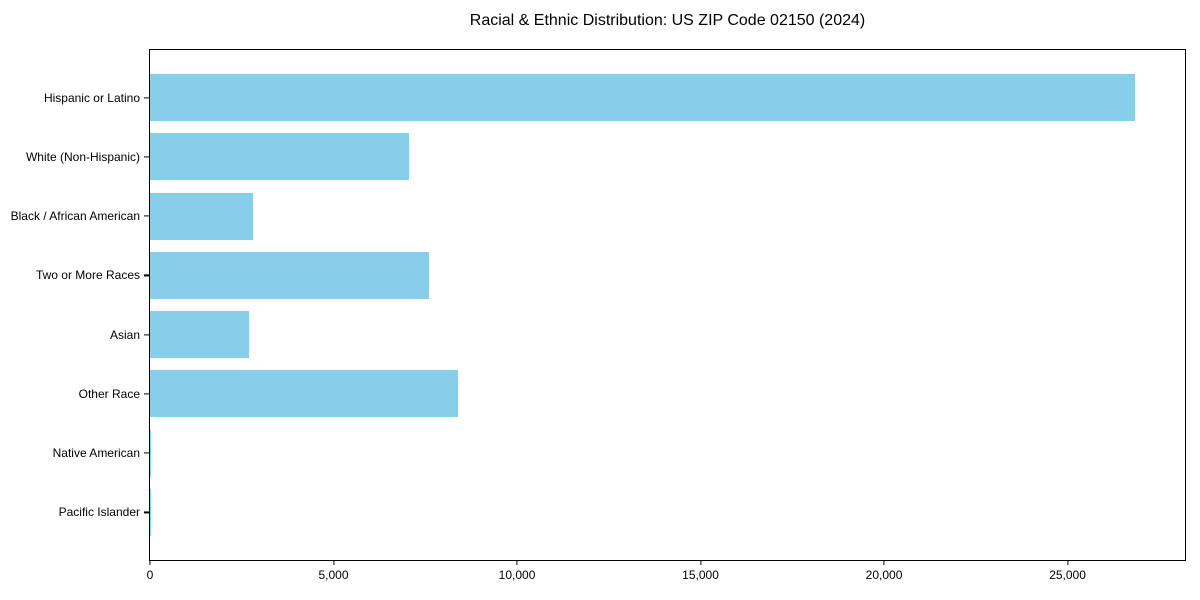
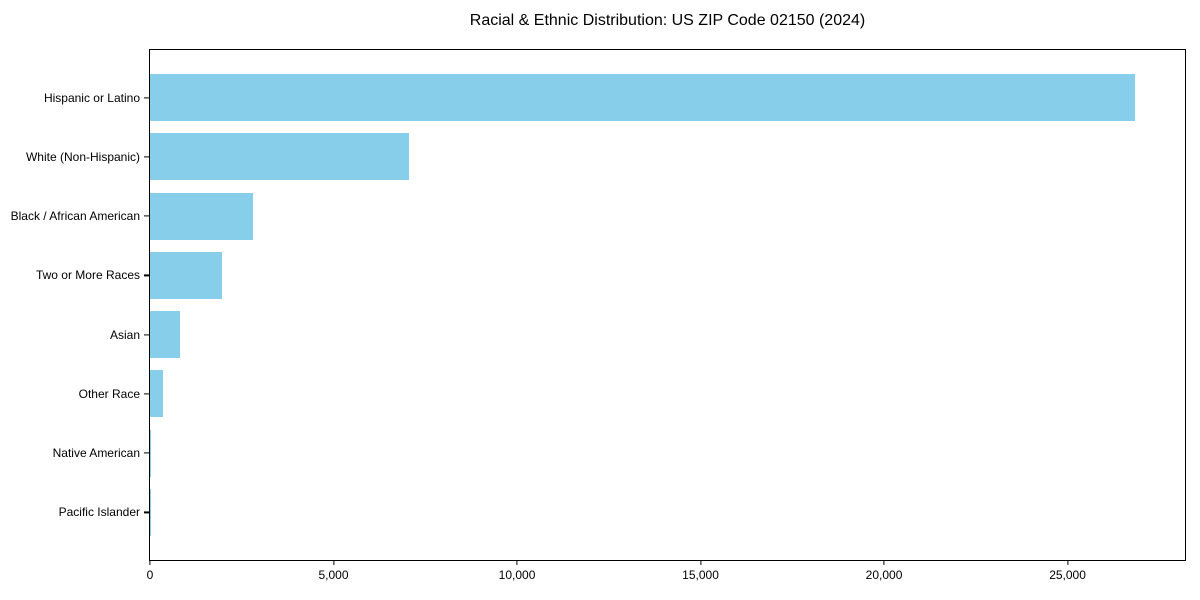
Two or More Races: 7600 -> 2000
Asian: 2700 -> 800
Other Race: 8400 -> 400
